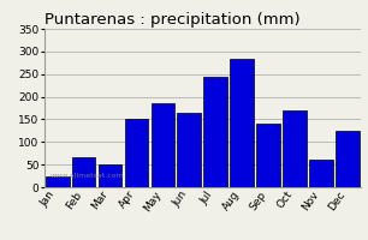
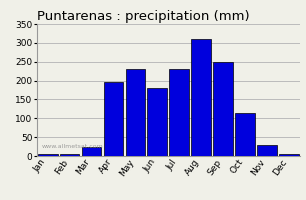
Jan: 25 -> 5
Feb: 65 -> 5
Mar: 50 -> 25
Apr: 150 -> 195
May: 185 -> 230
Jun: 165 -> 180
Jul: 245 -> 230
Aug: 285 -> 310
Sep: 140 -> 250
Oct: 170 -> 115
Nov: 60 -> 30
Dec: 125 -> 5
